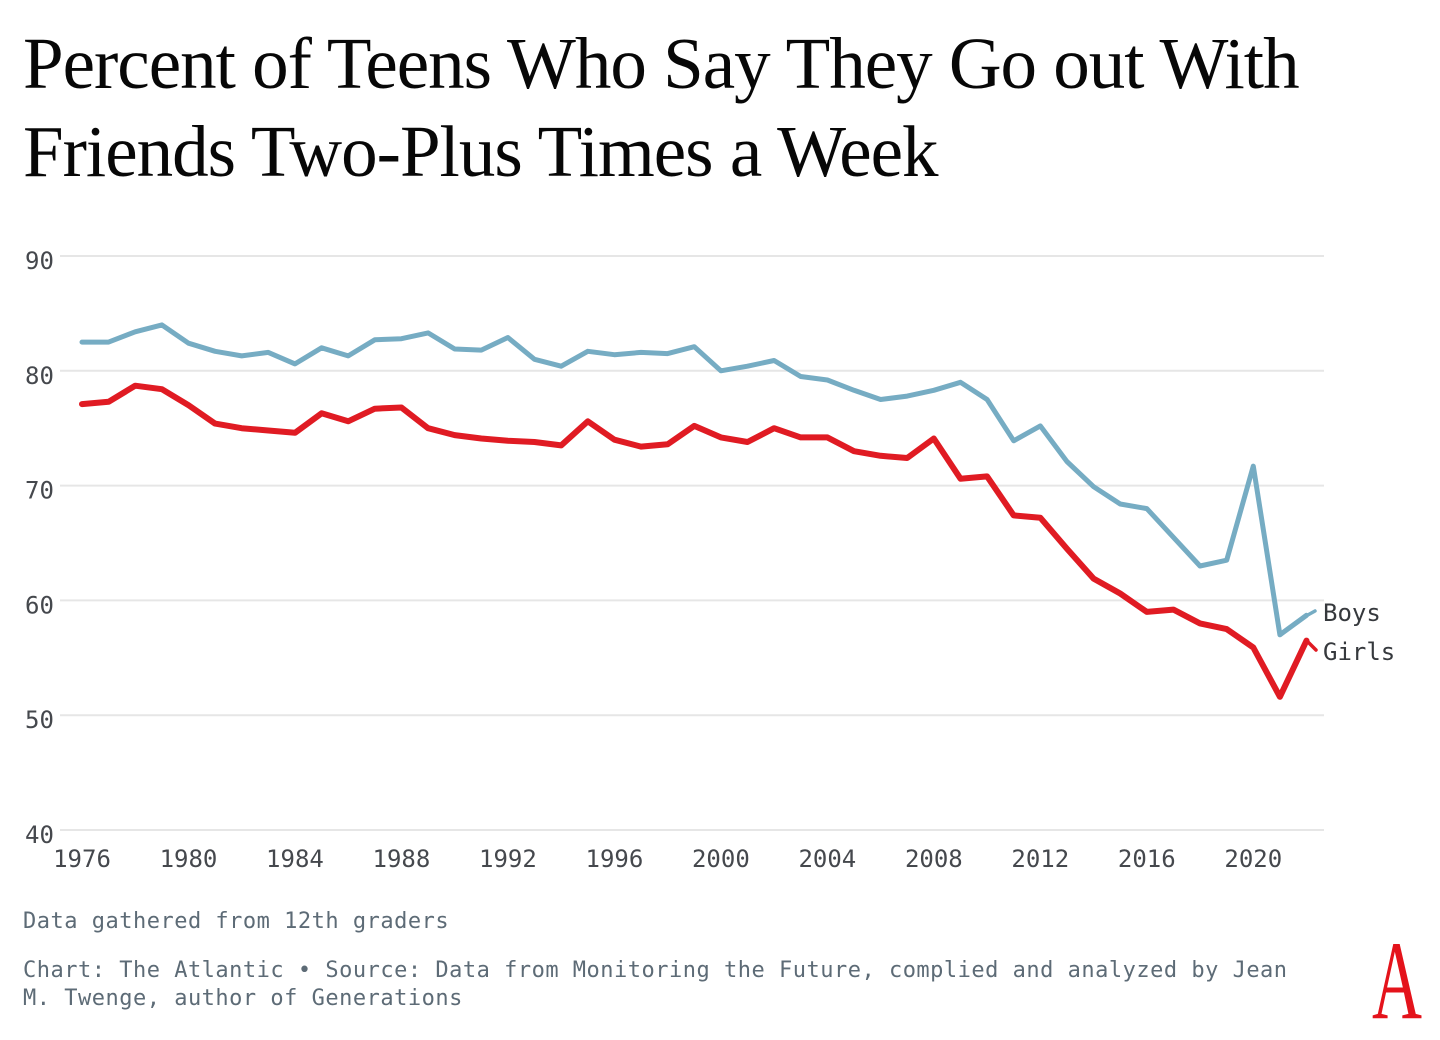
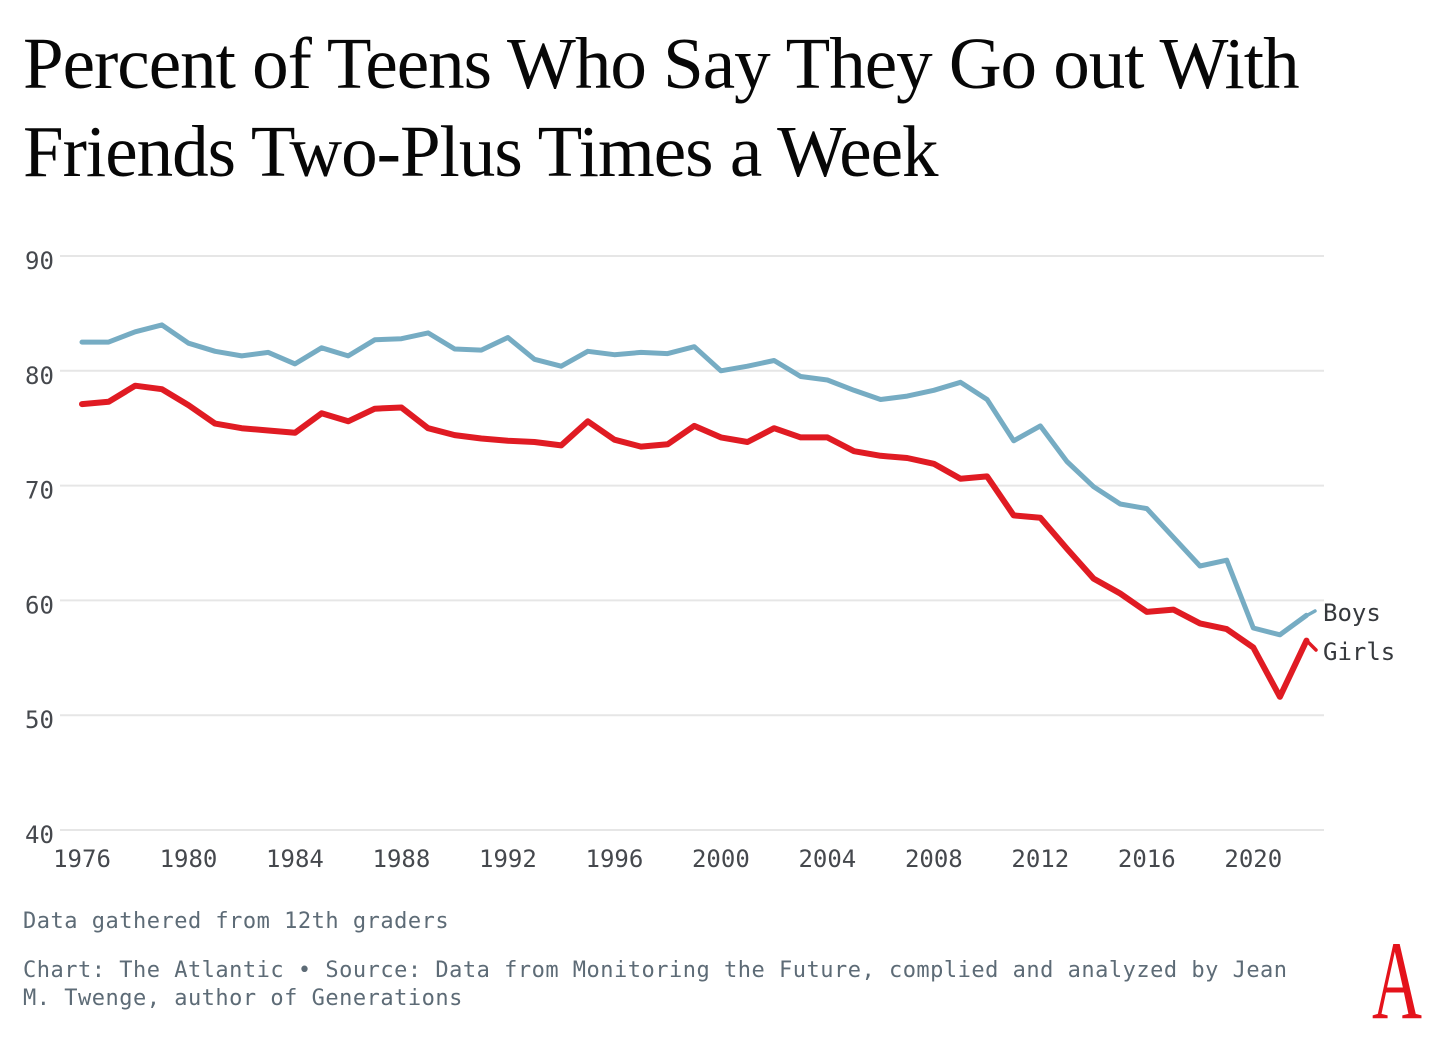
Girls/2008: 74.1 -> 71.9
Boys/2020: 71.7 -> 57.6
